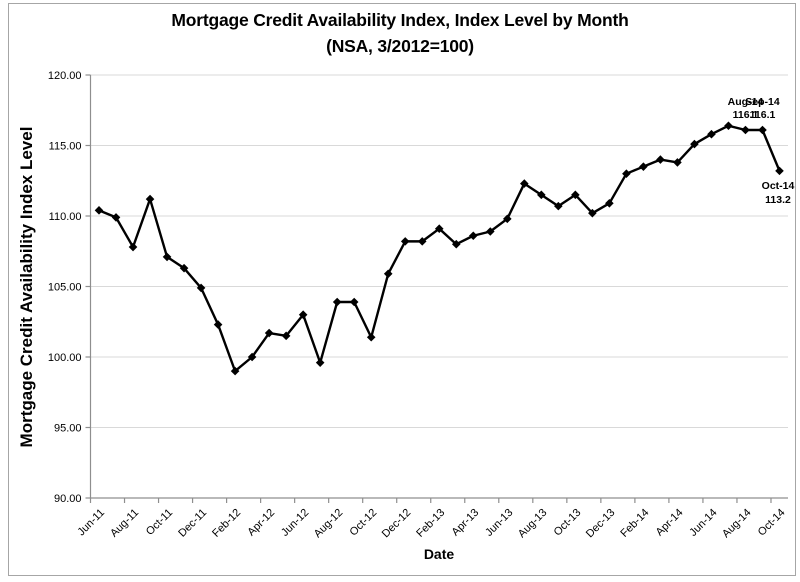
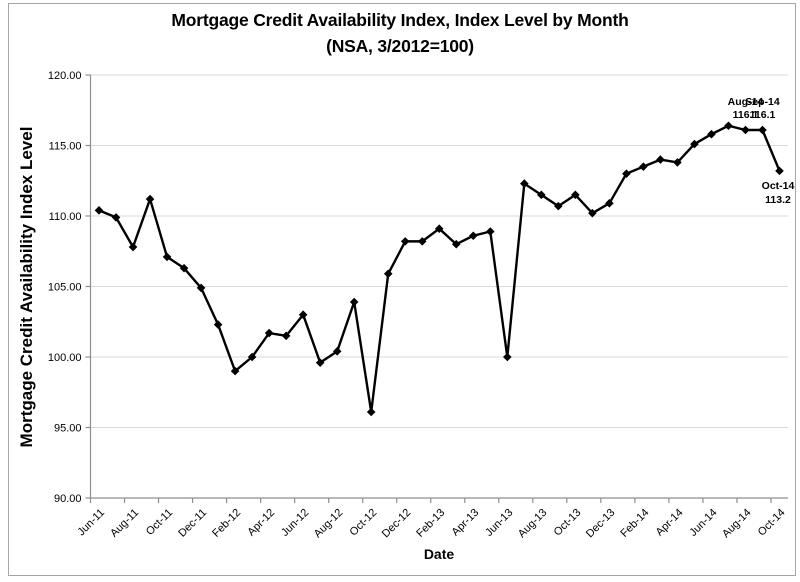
Aug-12: 103.9 -> 100.4
Oct-12: 101.4 -> 96.1
Jun-13: 109.8 -> 100.0
